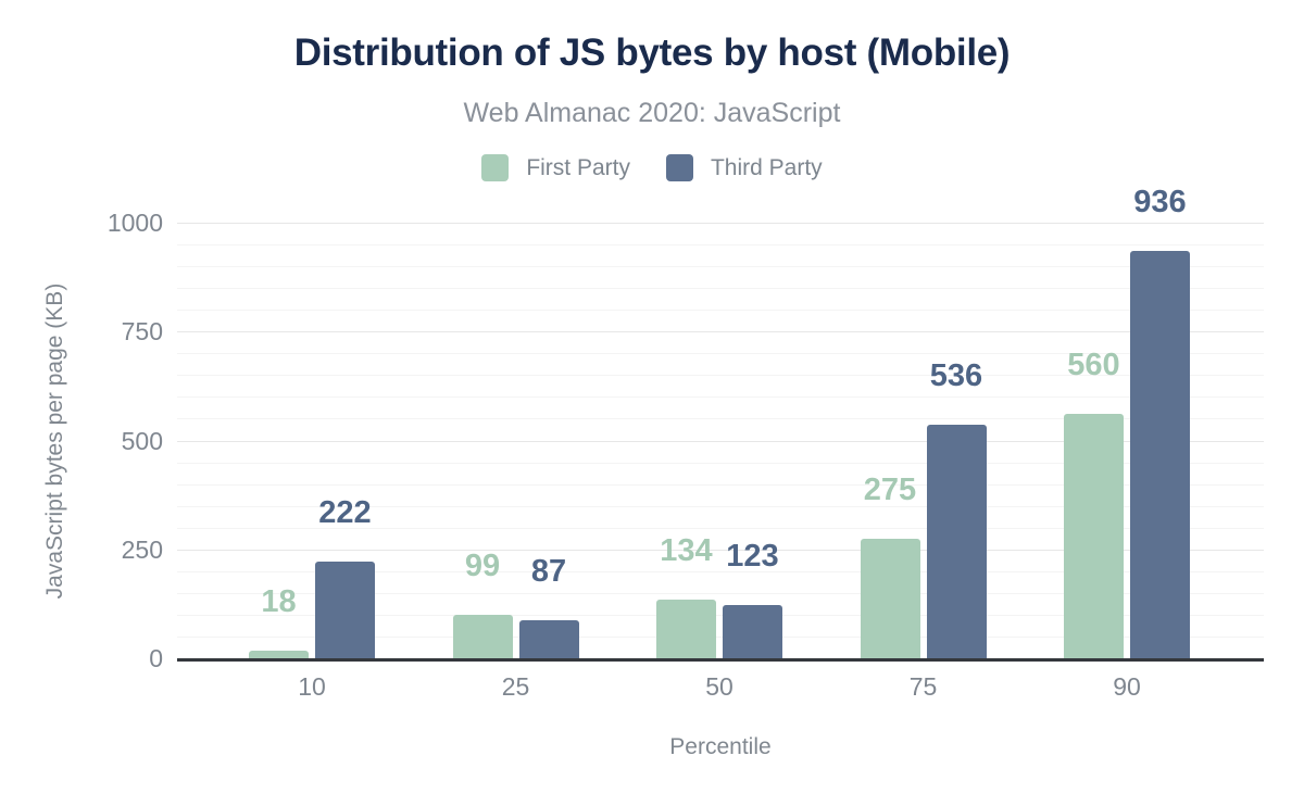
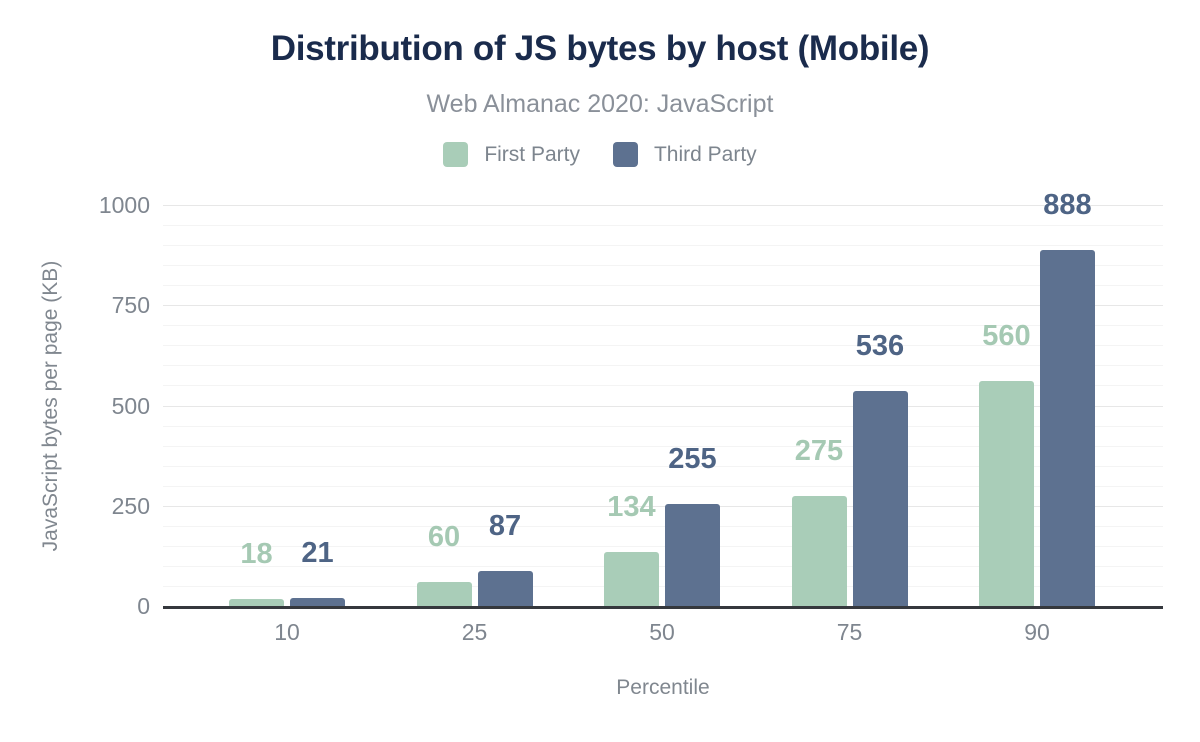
Third Party/10: 222 -> 21
First Party/25: 99 -> 60
Third Party/50: 123 -> 255
Third Party/90: 936 -> 888
